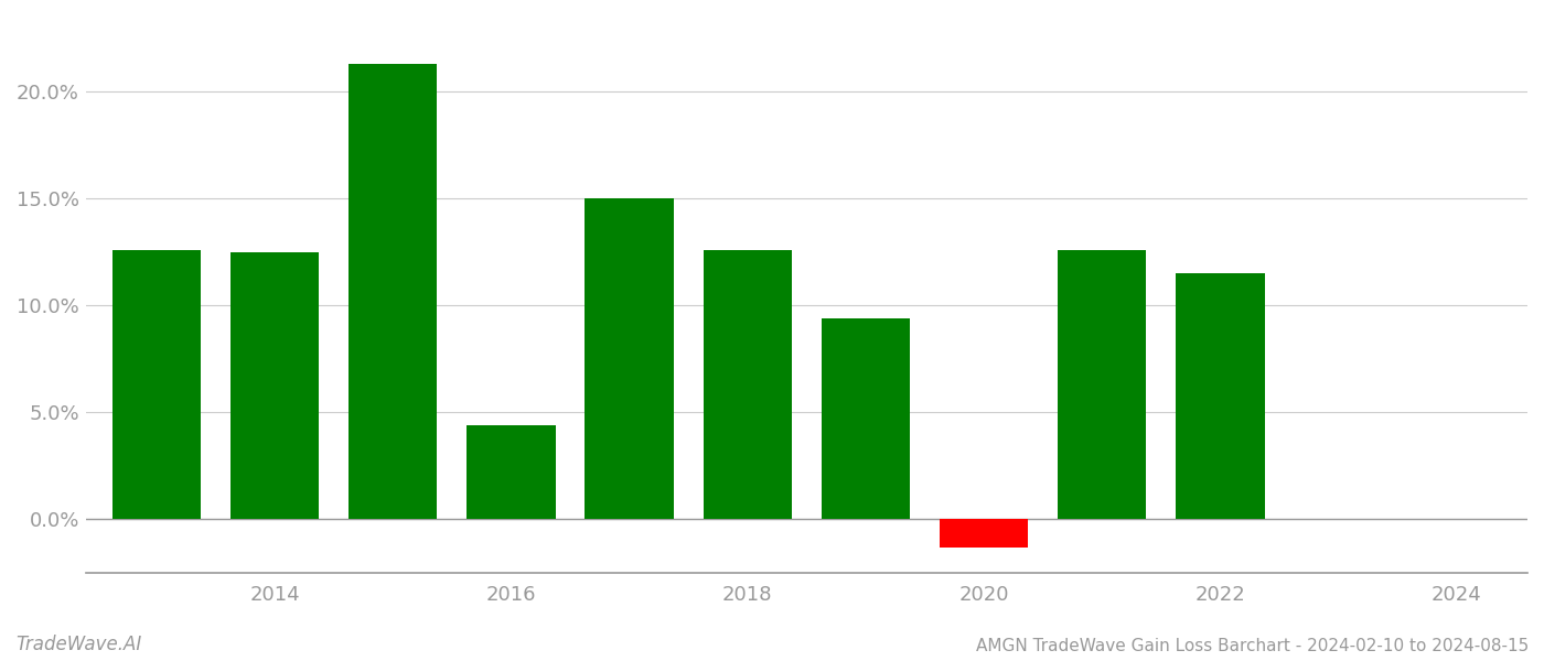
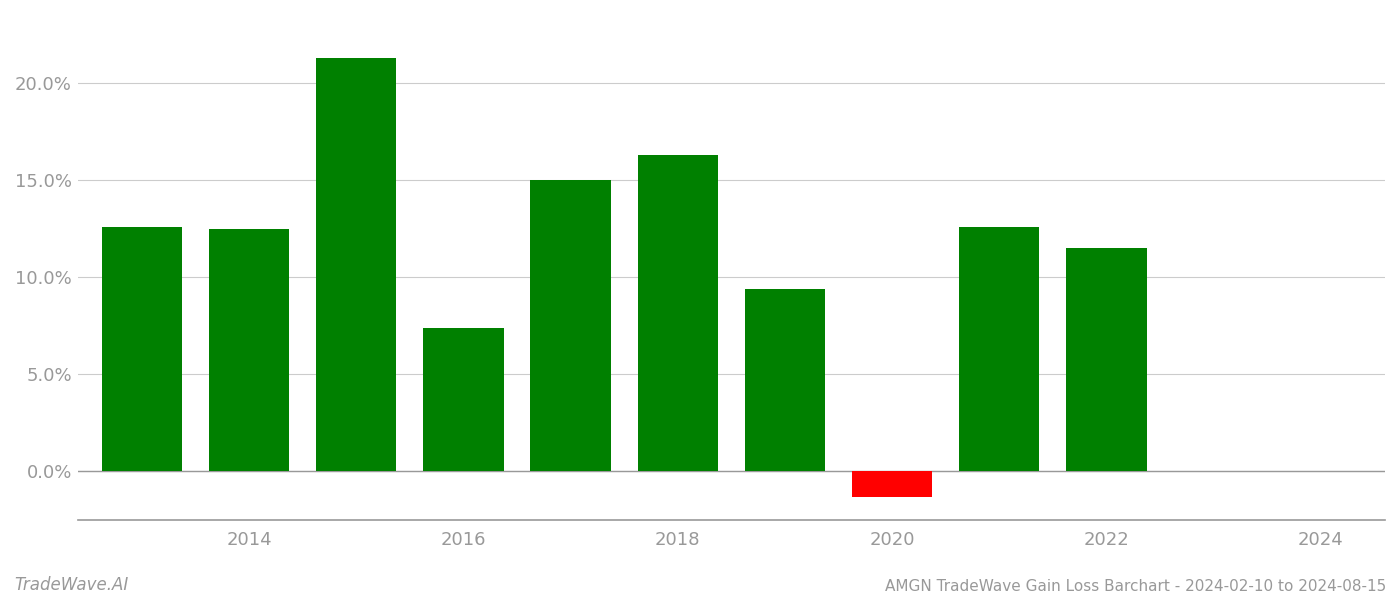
2016: 4.4% -> 7.4%
2018: 12.6% -> 16.3%
